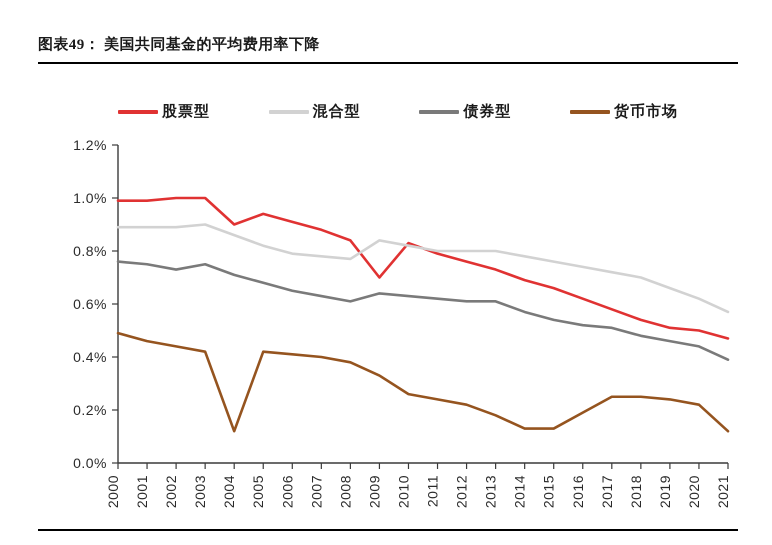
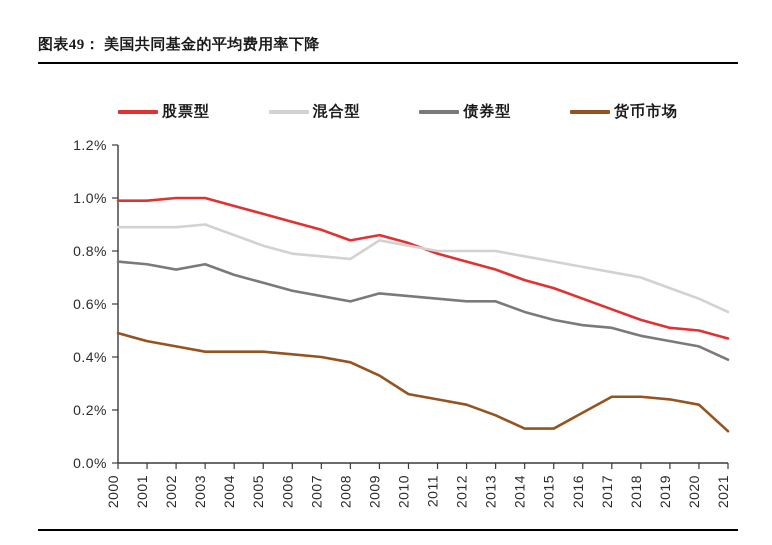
股票型/2004: 0.90% -> 0.97%
货币市场/2004: 0.12% -> 0.42%
股票型/2009: 0.70% -> 0.86%
